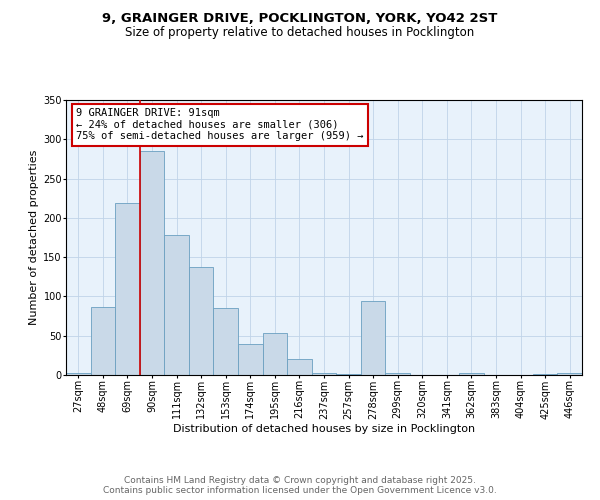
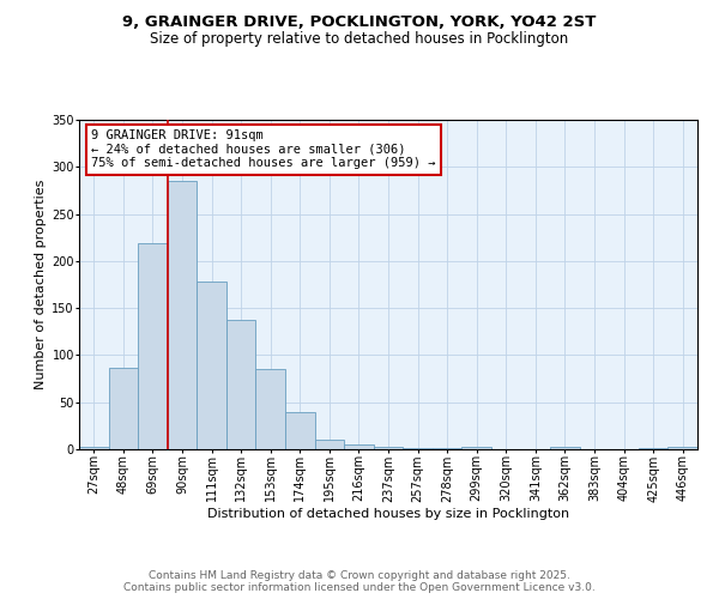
195sqm: 54 -> 10
216sqm: 20 -> 5
278sqm: 94 -> 1
